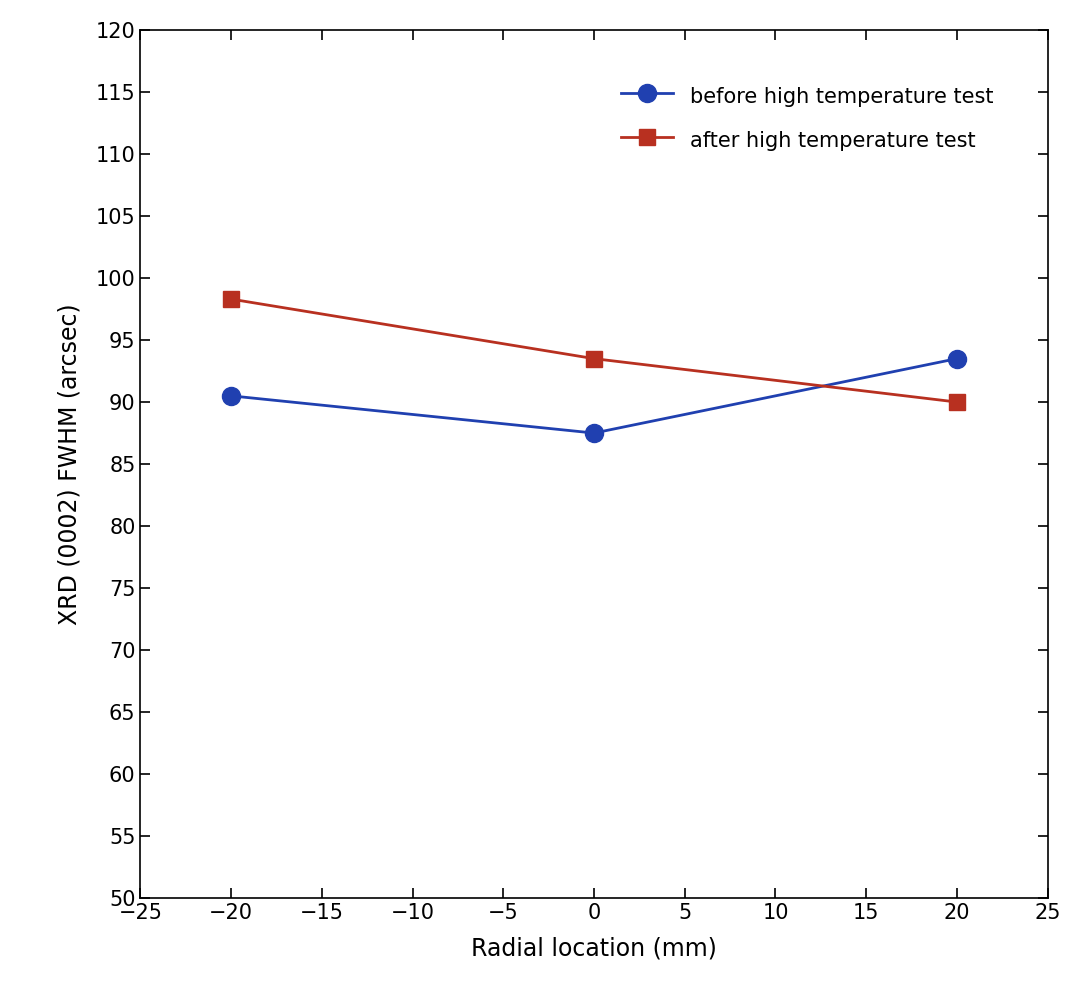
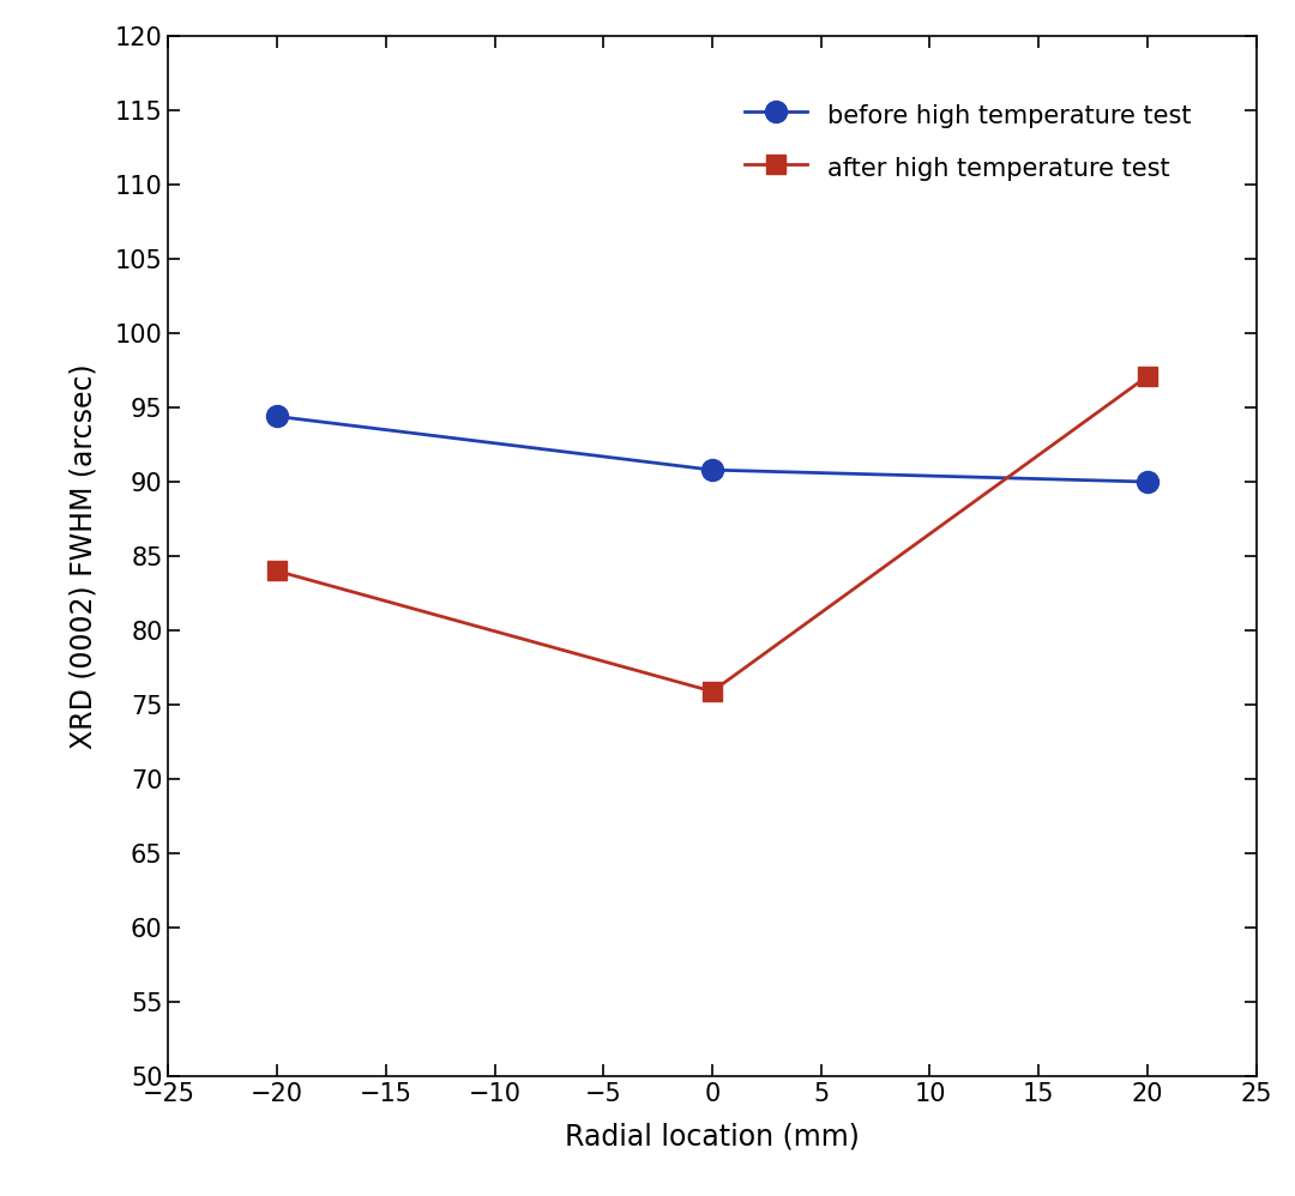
before high temperature test/−20: 90.5 -> 94.4
after high temperature test/−20: 98.3 -> 84.0
before high temperature test/0: 87.5 -> 90.8
after high temperature test/0: 93.5 -> 75.9
before high temperature test/20: 93.5 -> 90.0
after high temperature test/20: 90.0 -> 97.1
